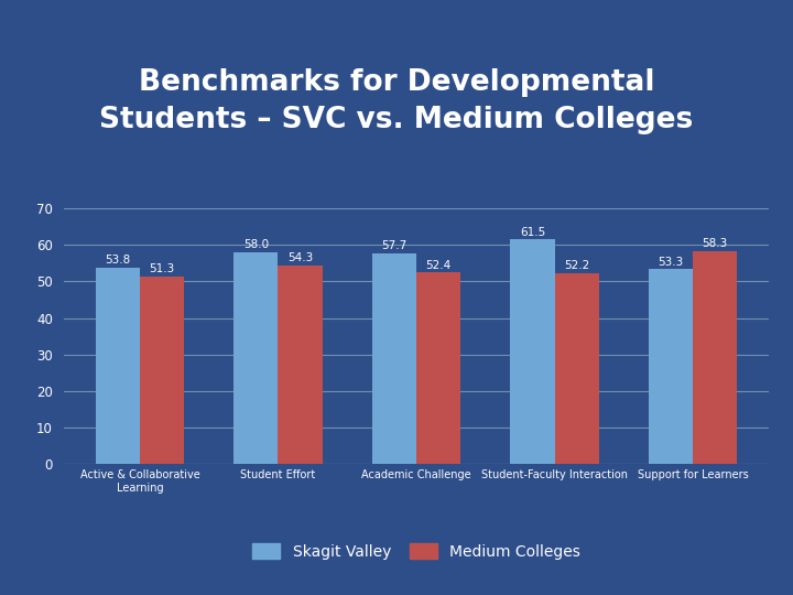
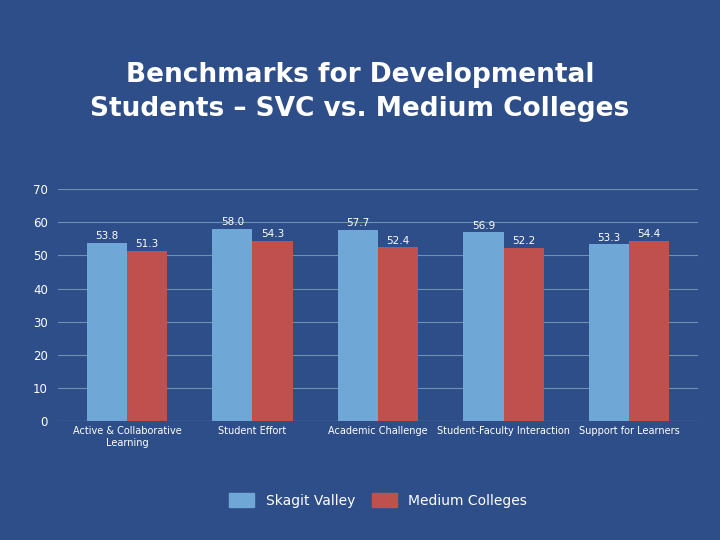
Skagit Valley/Student-Faculty Interaction: 61.5 -> 56.9
Medium Colleges/Support for Learners: 58.3 -> 54.4
